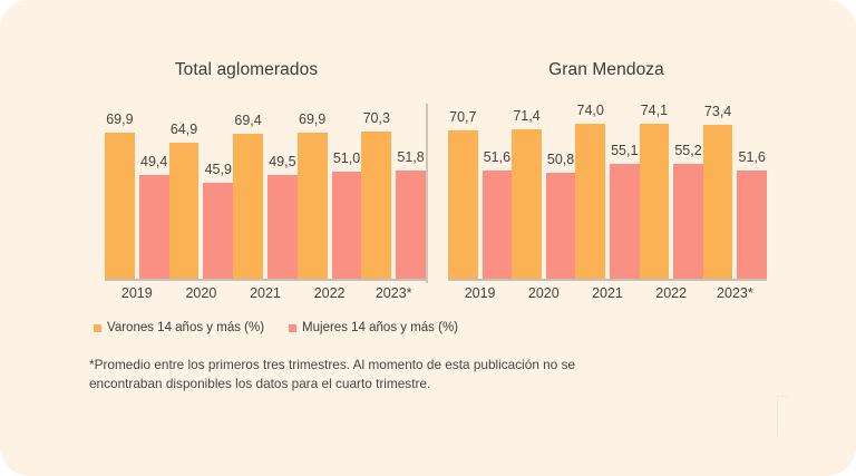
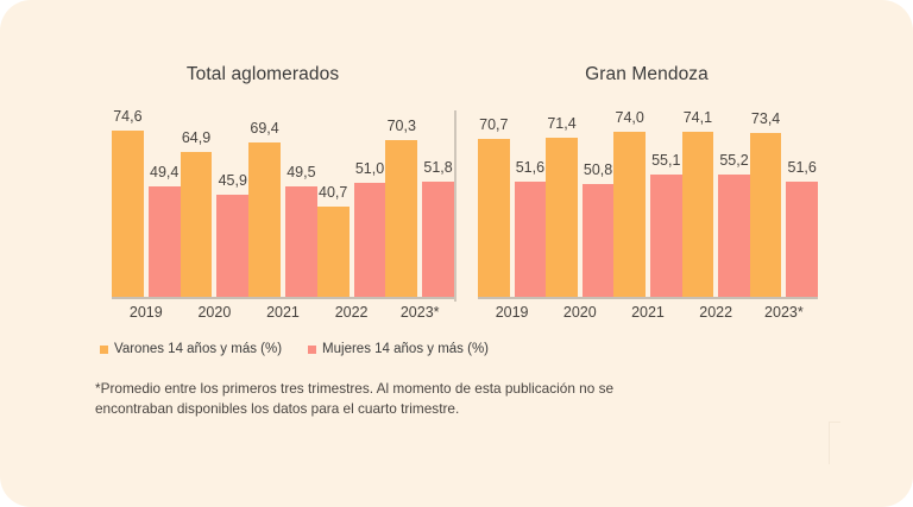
Total aglomerados/Varones 14 años y más (%)/2019: 69,9 -> 74,6
Total aglomerados/Varones 14 años y más (%)/2022: 69,9 -> 40,7
